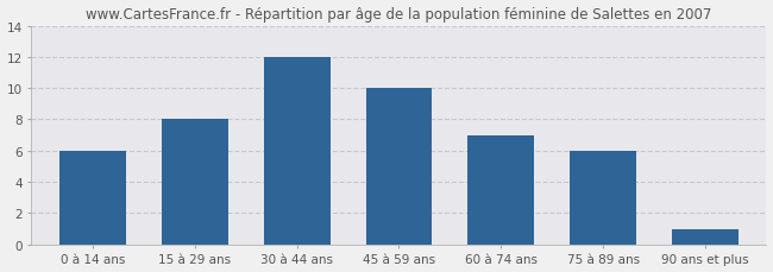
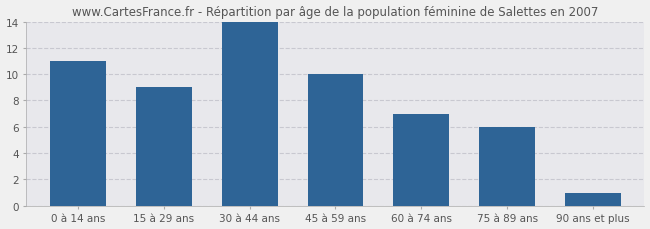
0 à 14 ans: 6 -> 11
15 à 29 ans: 8 -> 9
30 à 44 ans: 12 -> 14
